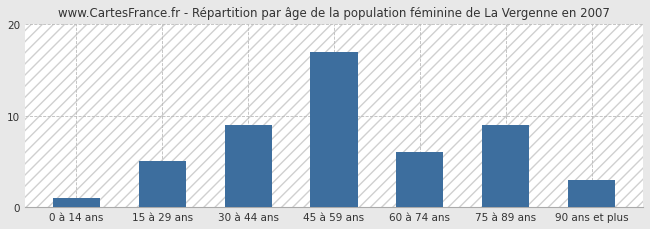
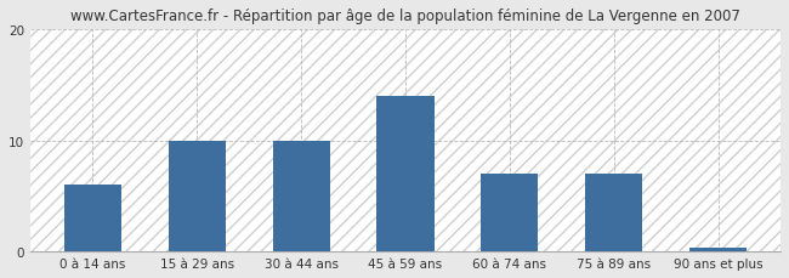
0 à 14 ans: 1.0 -> 6.0
15 à 29 ans: 5.0 -> 10.0
30 à 44 ans: 9.0 -> 10.0
45 à 59 ans: 17.0 -> 14.0
60 à 74 ans: 6.0 -> 7.0
75 à 89 ans: 9.0 -> 7.0
90 ans et plus: 3.0 -> 0.4
